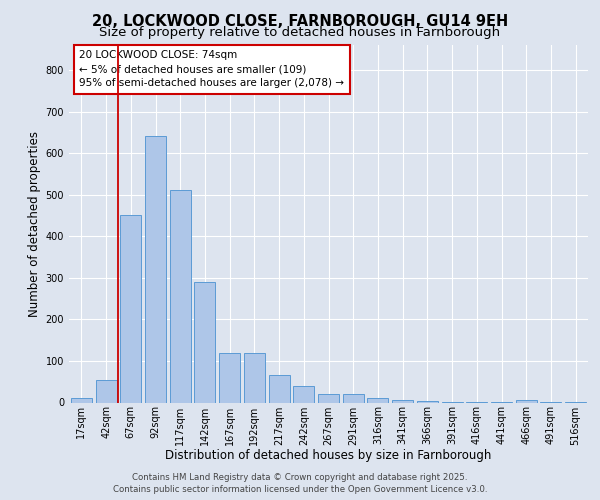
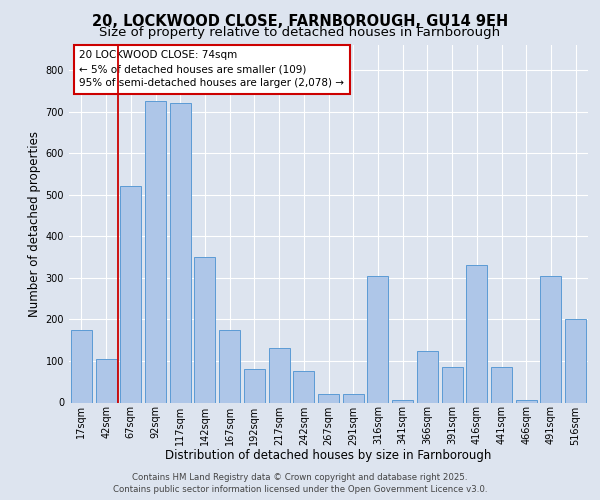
17sqm: 10 -> 175
42sqm: 55 -> 105
67sqm: 450 -> 520
92sqm: 640 -> 725
117sqm: 510 -> 720
142sqm: 290 -> 350
167sqm: 120 -> 175
192sqm: 120 -> 80
217sqm: 65 -> 130
242sqm: 40 -> 75
316sqm: 10 -> 305
366sqm: 3 -> 125
391sqm: 2 -> 85
416sqm: 2 -> 330
441sqm: 2 -> 85
491sqm: 1 -> 305
516sqm: 1 -> 200
